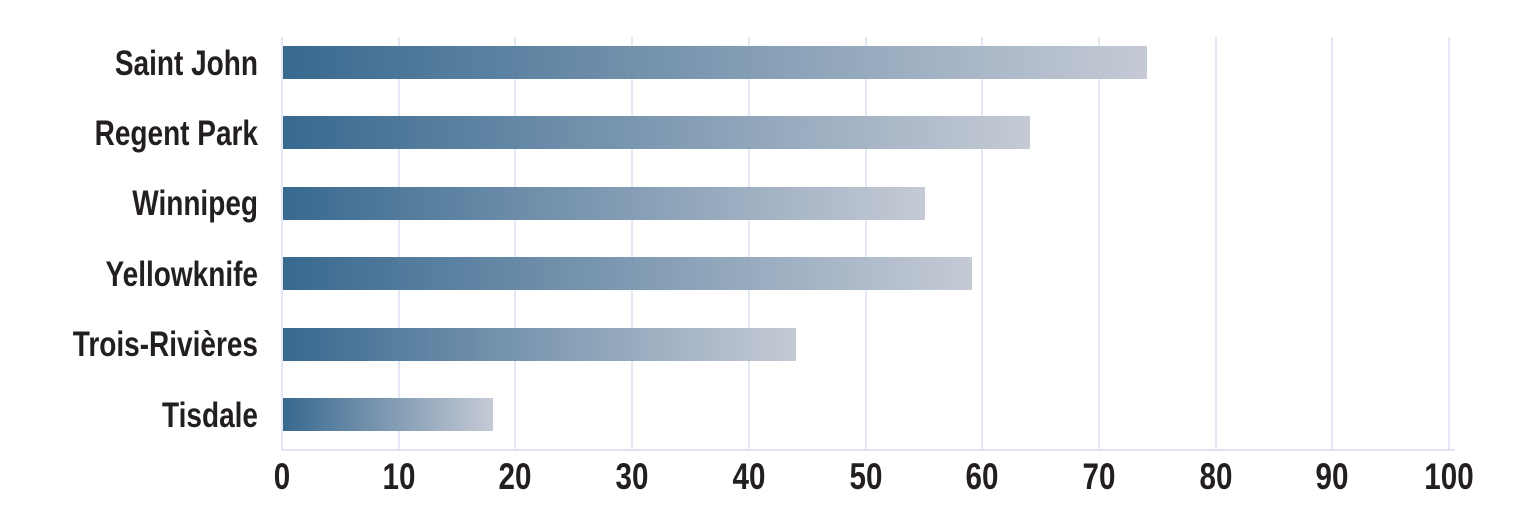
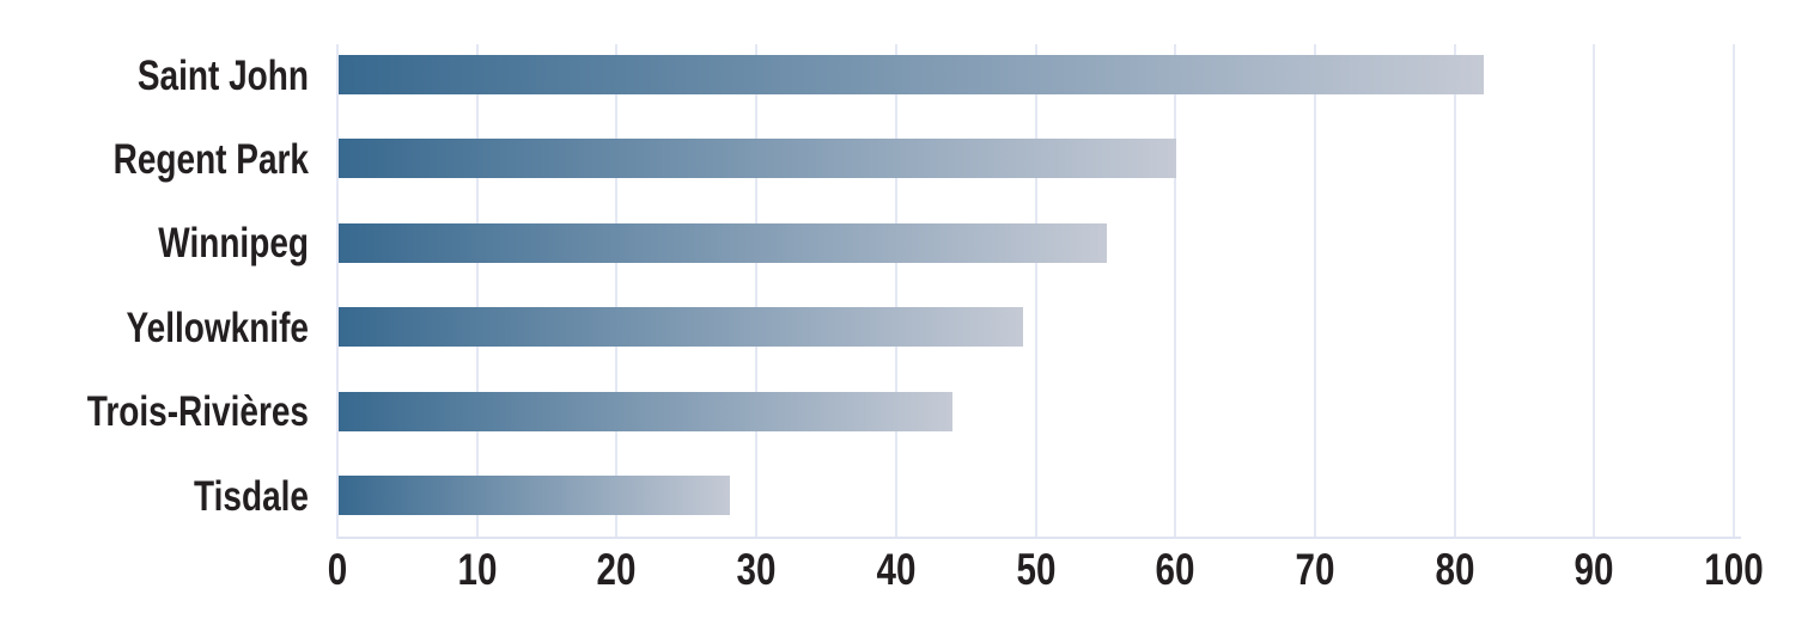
Saint John: 74 -> 82
Regent Park: 64 -> 60
Yellowknife: 59 -> 49
Tisdale: 18 -> 28
